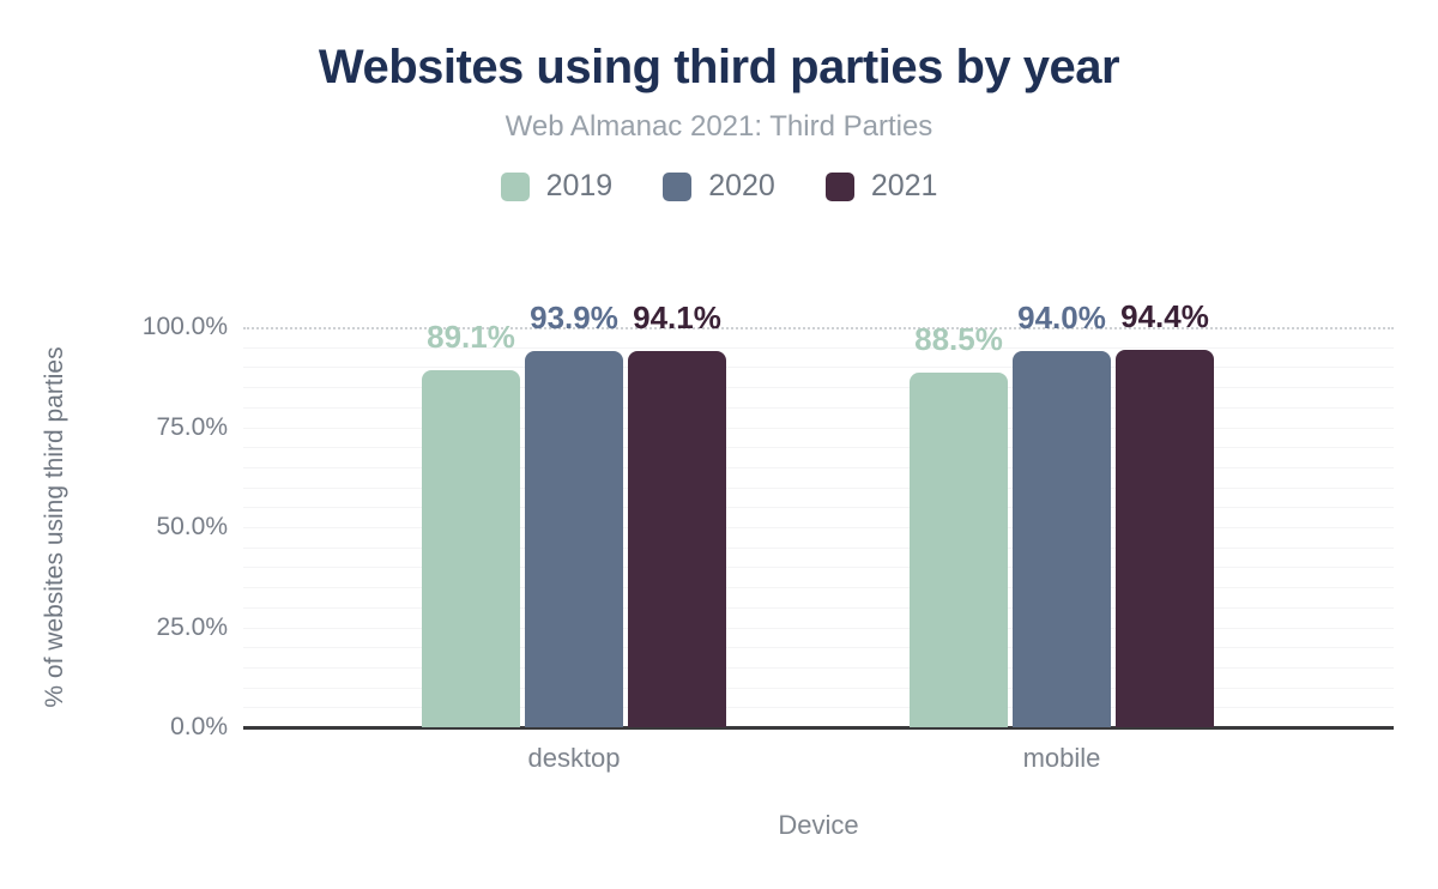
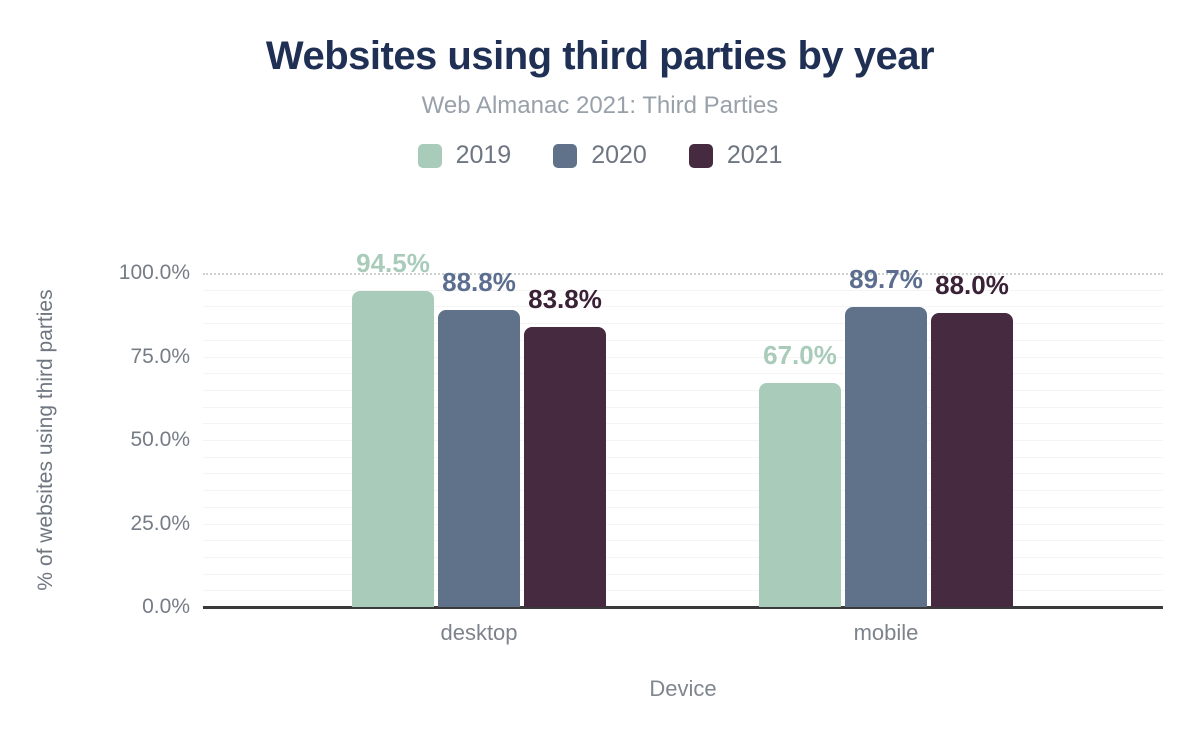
2019/desktop: 89.1% -> 94.5%
2020/desktop: 93.9% -> 88.8%
2021/desktop: 94.1% -> 83.8%
2019/mobile: 88.5% -> 67.0%
2020/mobile: 94.0% -> 89.7%
2021/mobile: 94.4% -> 88.0%
